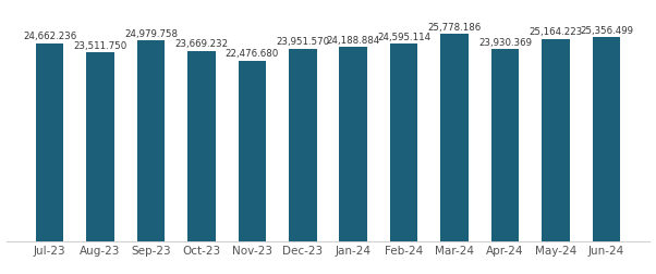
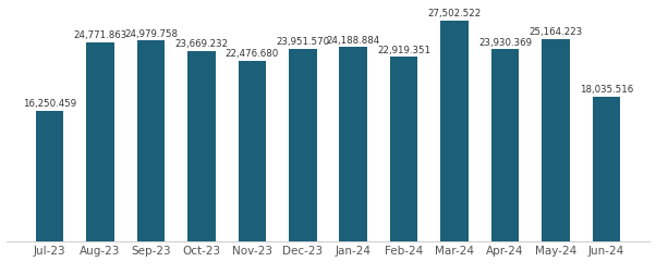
Jul-23: 24,662.236 -> 16,250.459
Aug-23: 23,511.750 -> 24,771.863
Feb-24: 24,595.114 -> 22,919.351
Mar-24: 25,778.186 -> 27,502.522
Jun-24: 25,356.499 -> 18,035.516
